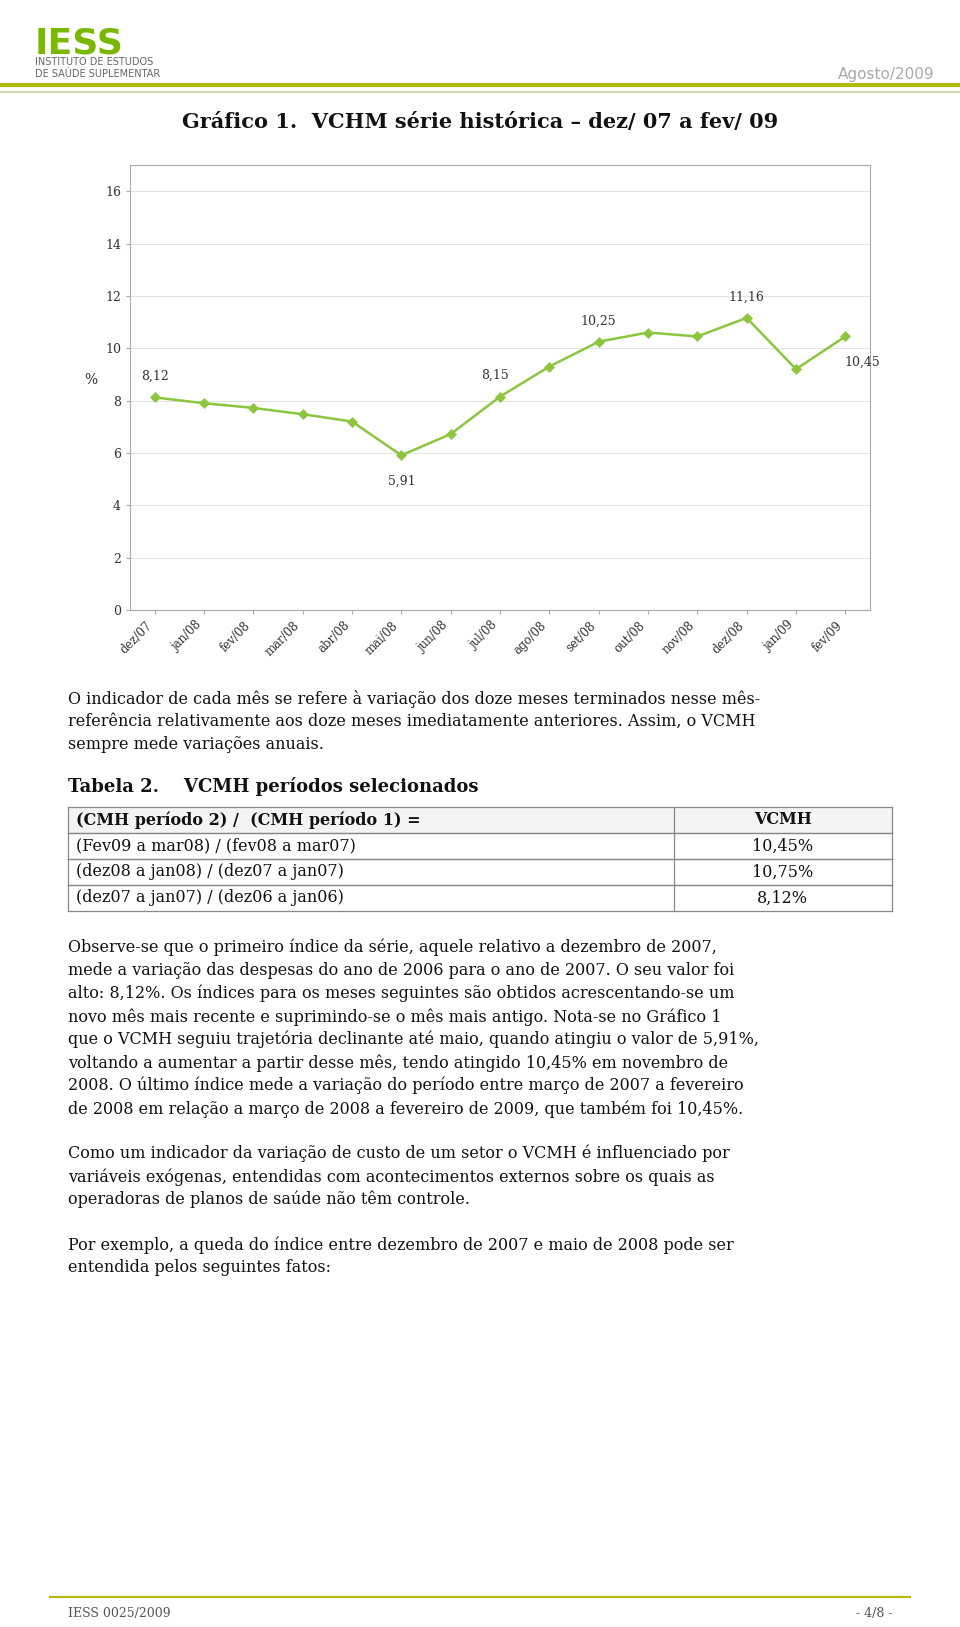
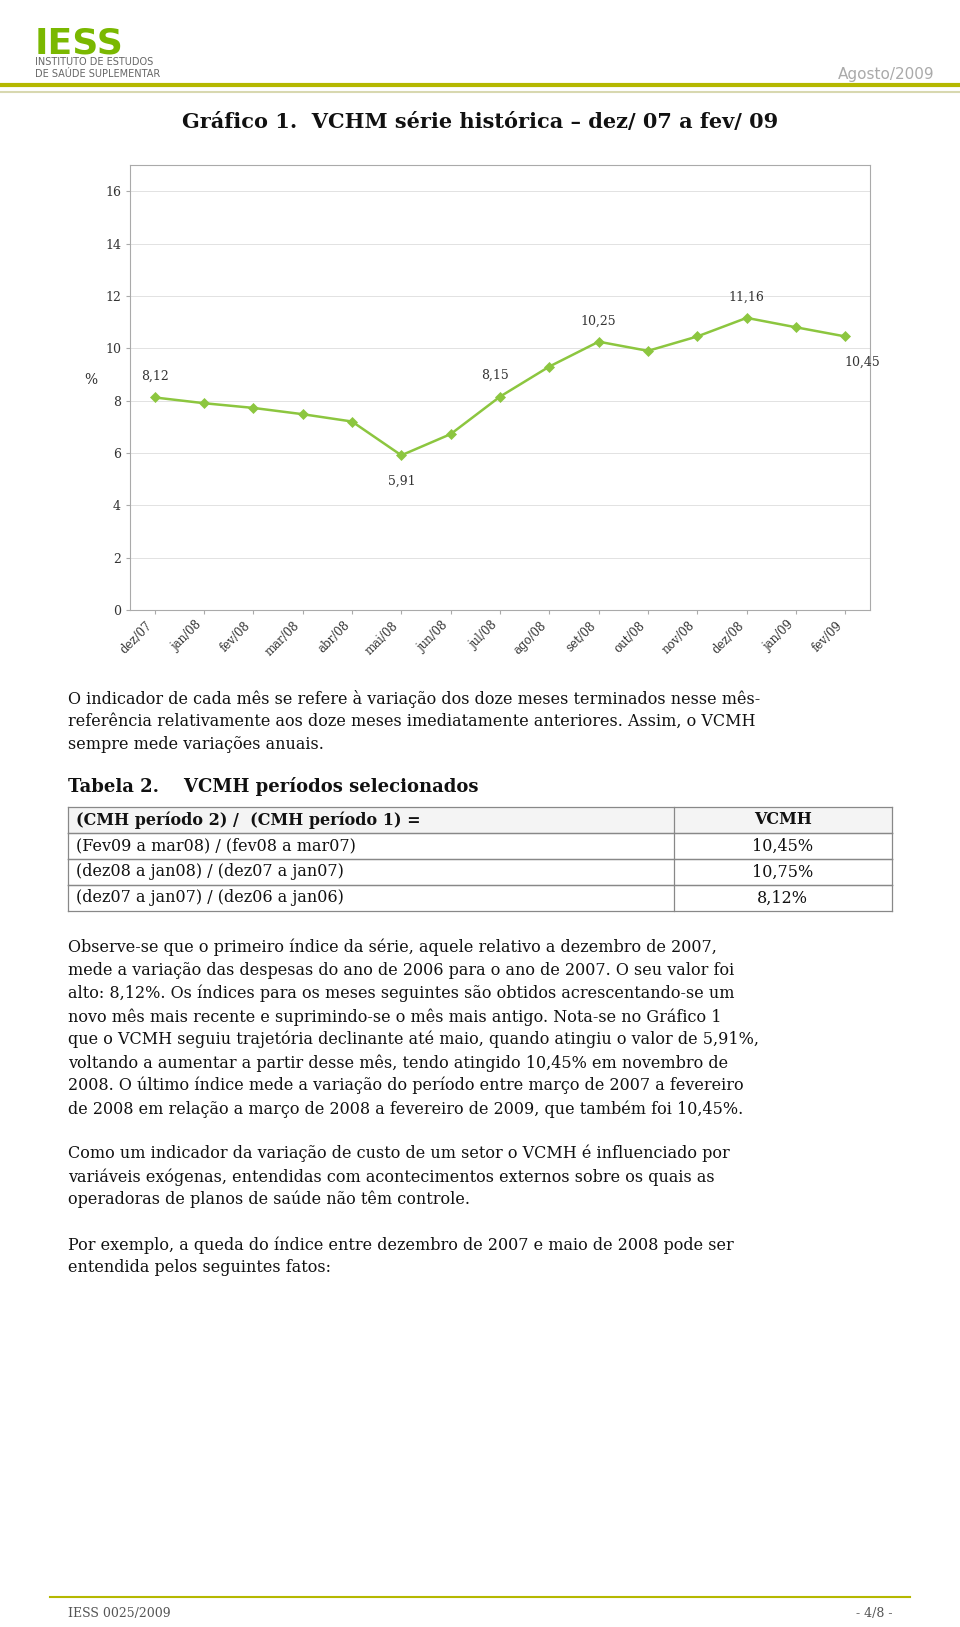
out/08: 10.60 -> 9.90
jan/09: 9.20 -> 10.80
